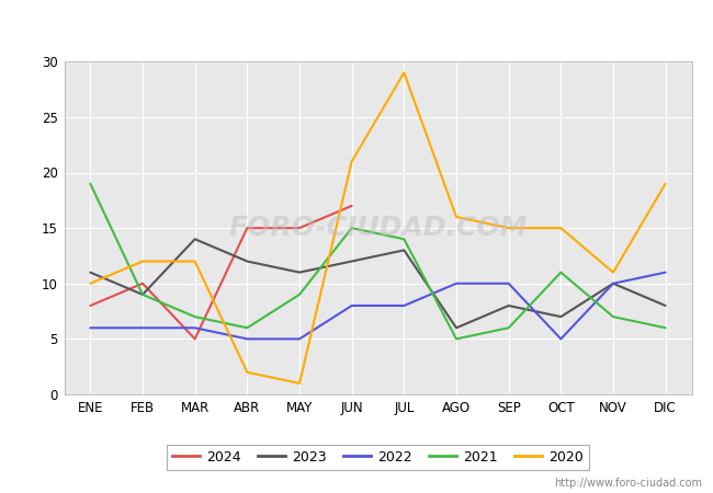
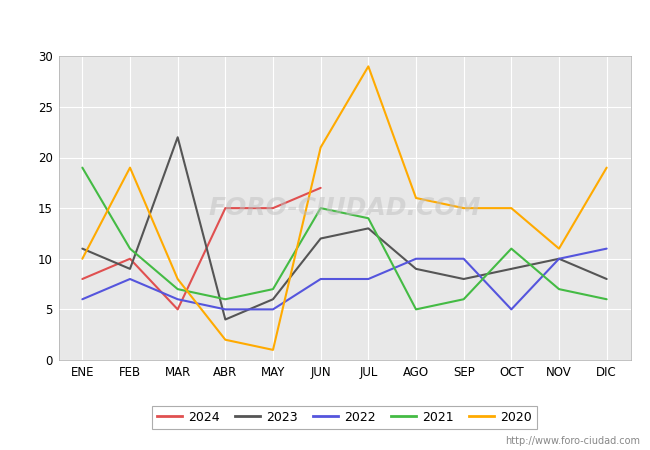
2022/FEB: 6 -> 8
2021/FEB: 9 -> 11
2020/FEB: 12 -> 19
2023/MAR: 14 -> 22
2020/MAR: 12 -> 8
2023/ABR: 12 -> 4
2023/MAY: 11 -> 6
2021/MAY: 9 -> 7
2023/AGO: 6 -> 9
2023/OCT: 7 -> 9
